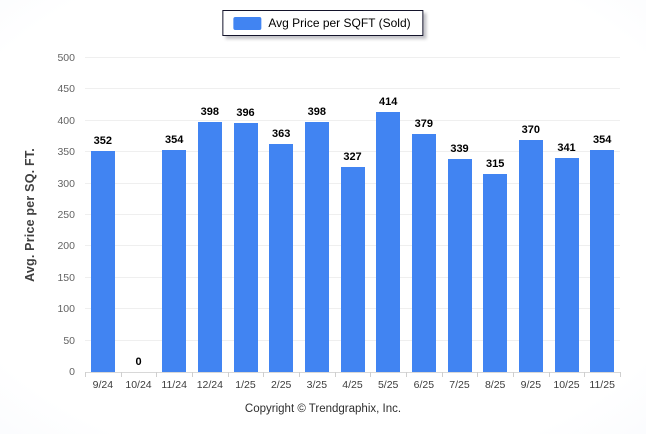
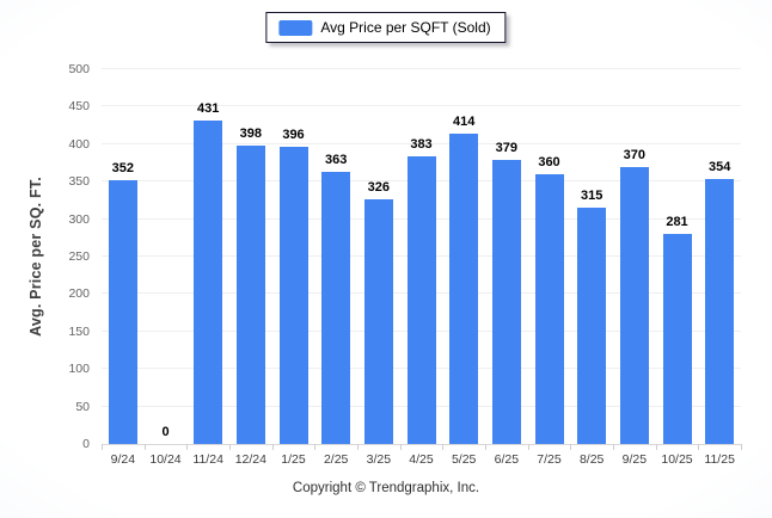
11/24: 354 -> 431
3/25: 398 -> 326
4/25: 327 -> 383
7/25: 339 -> 360
10/25: 341 -> 281
